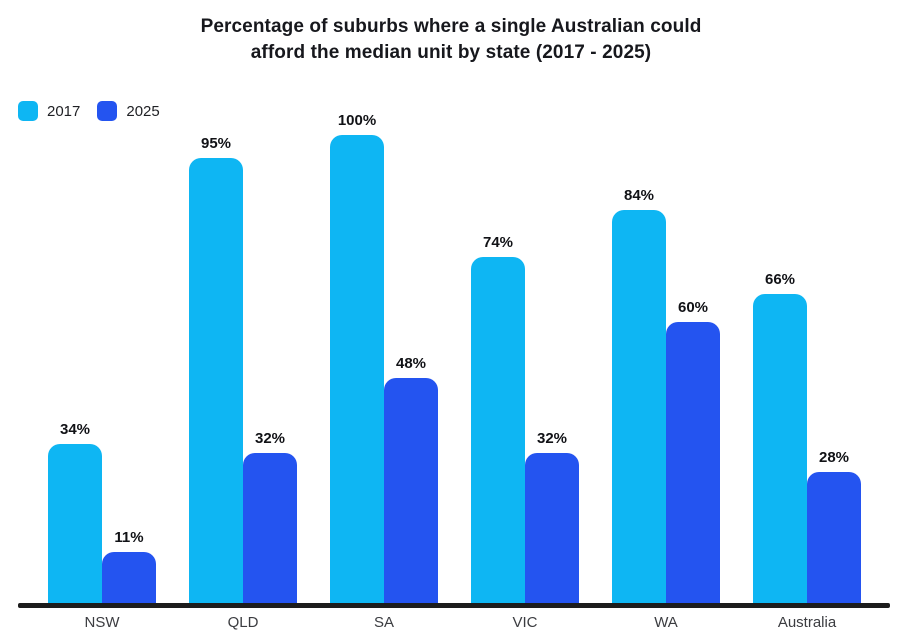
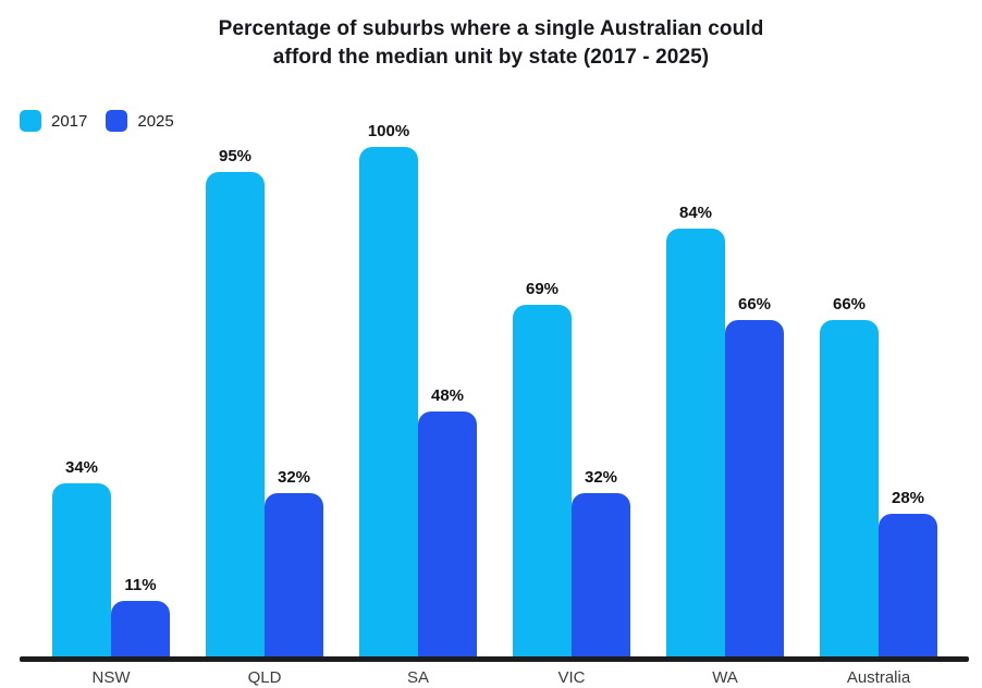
2017/VIC: 74% -> 69%
2025/WA: 60% -> 66%
